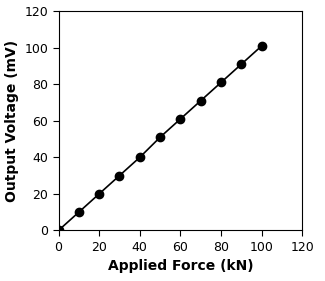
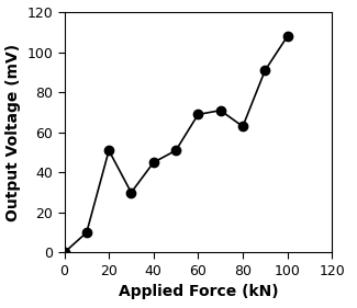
20: 20 -> 51
40: 40 -> 45
60: 61 -> 69
80: 81 -> 63
100: 101 -> 108
